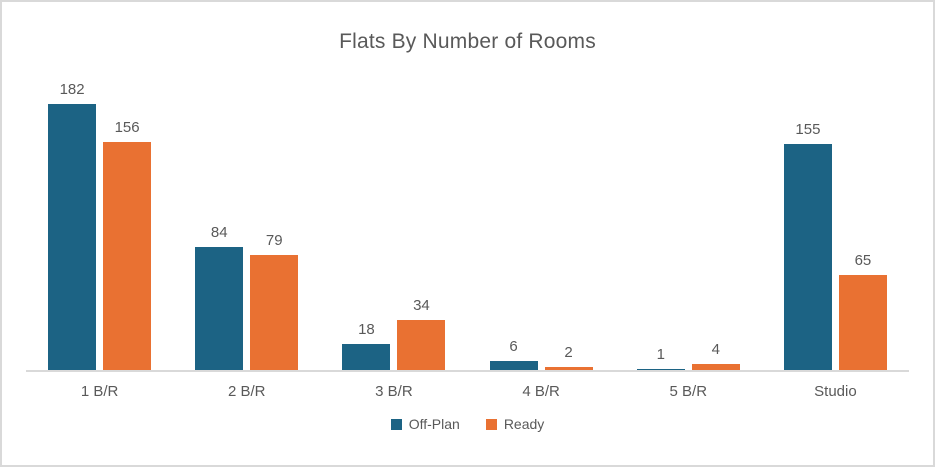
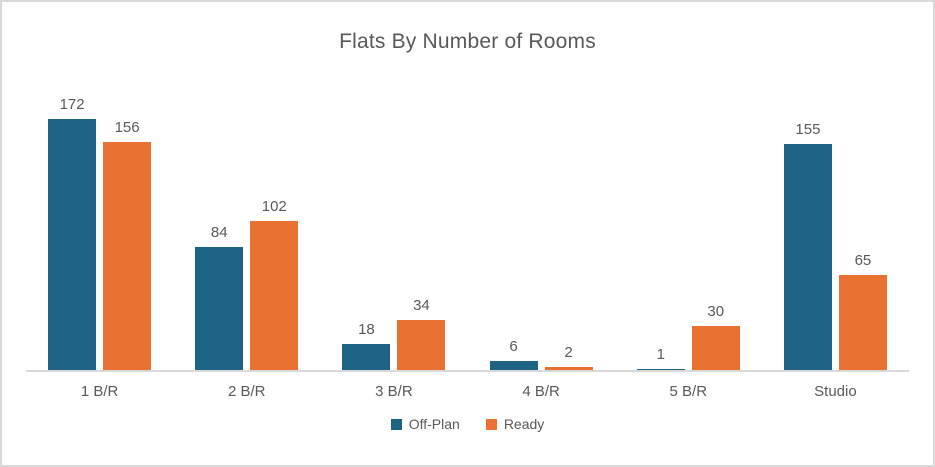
Off-Plan/1 B/R: 182 -> 172
Ready/2 B/R: 79 -> 102
Ready/5 B/R: 4 -> 30
